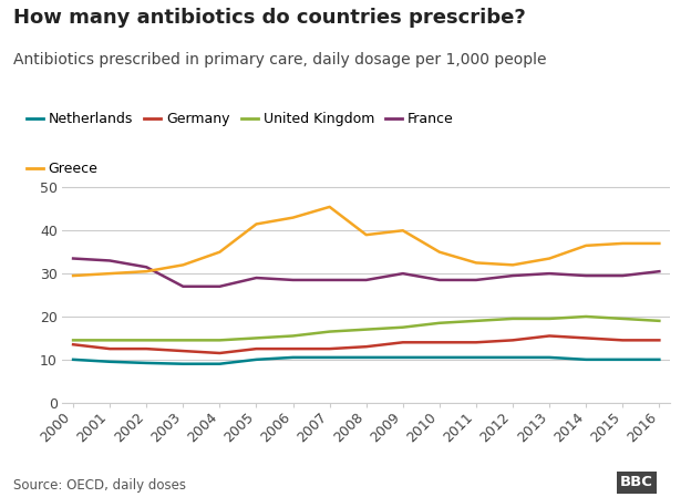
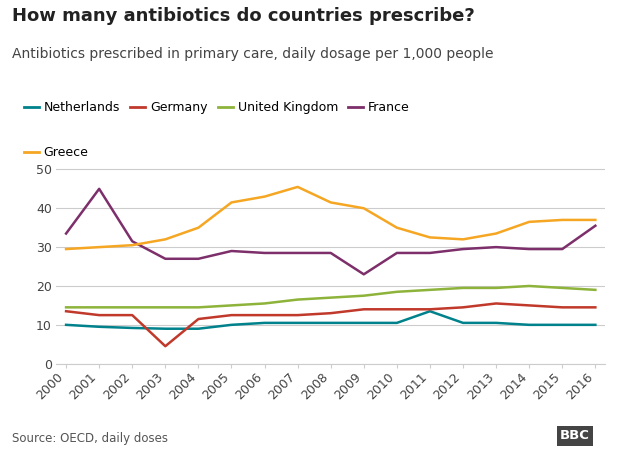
France/2001: 33.0 -> 45.0
Germany/2003: 12.0 -> 4.5
Greece/2008: 39.0 -> 41.5
France/2009: 30.0 -> 23.0
Netherlands/2011: 10.5 -> 13.5
France/2016: 30.5 -> 35.5
